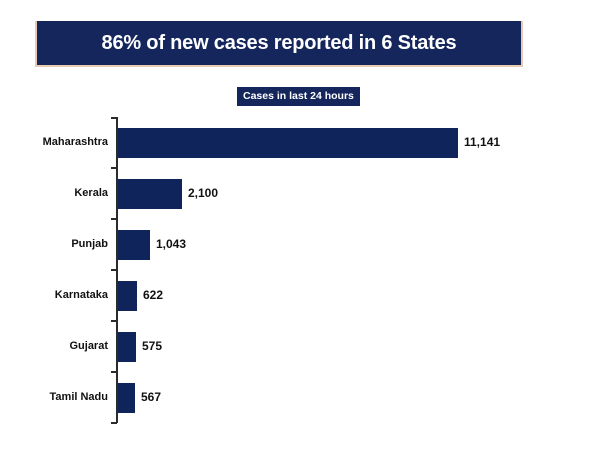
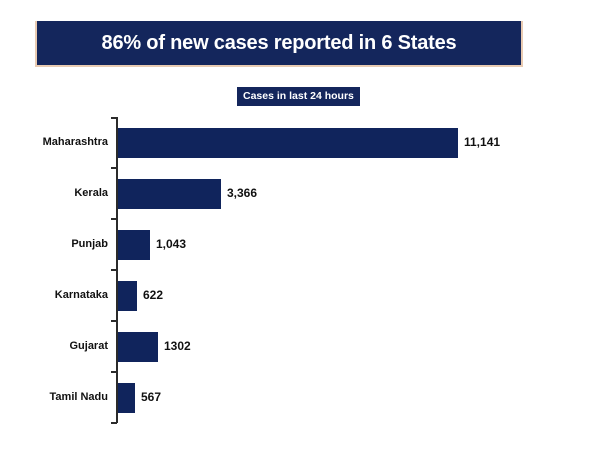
Kerala: 2,100 -> 3,366
Gujarat: 575 -> 1302
